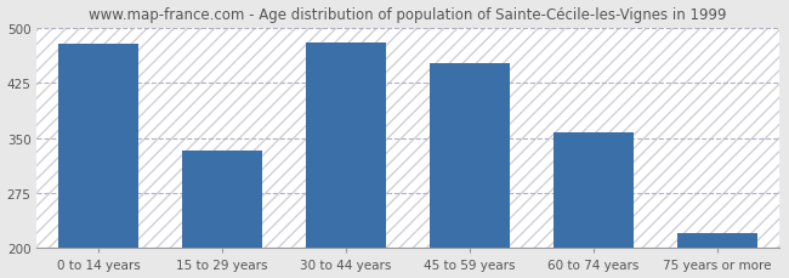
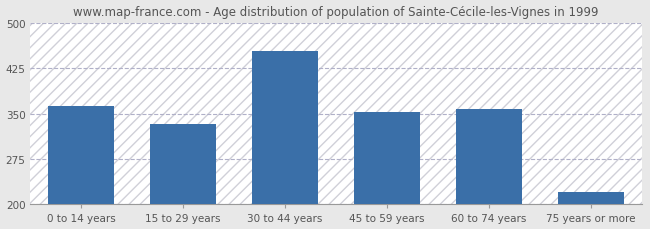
0 to 14 years: 478 -> 363
30 to 44 years: 480 -> 453
45 to 59 years: 452 -> 352
